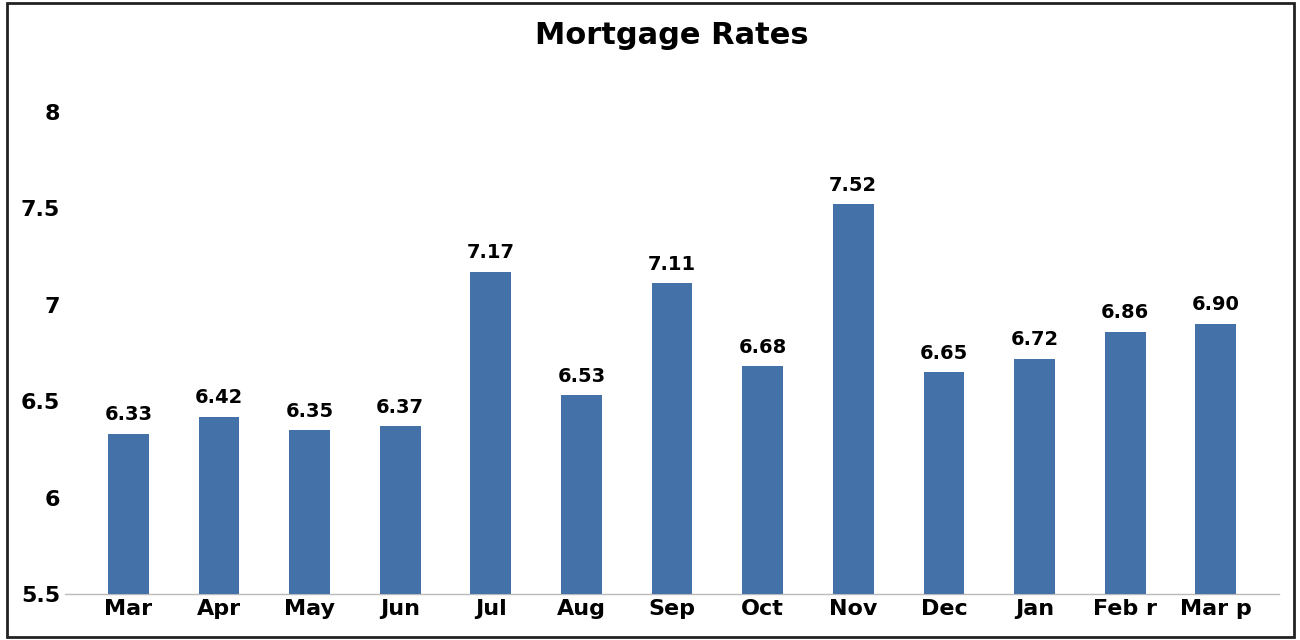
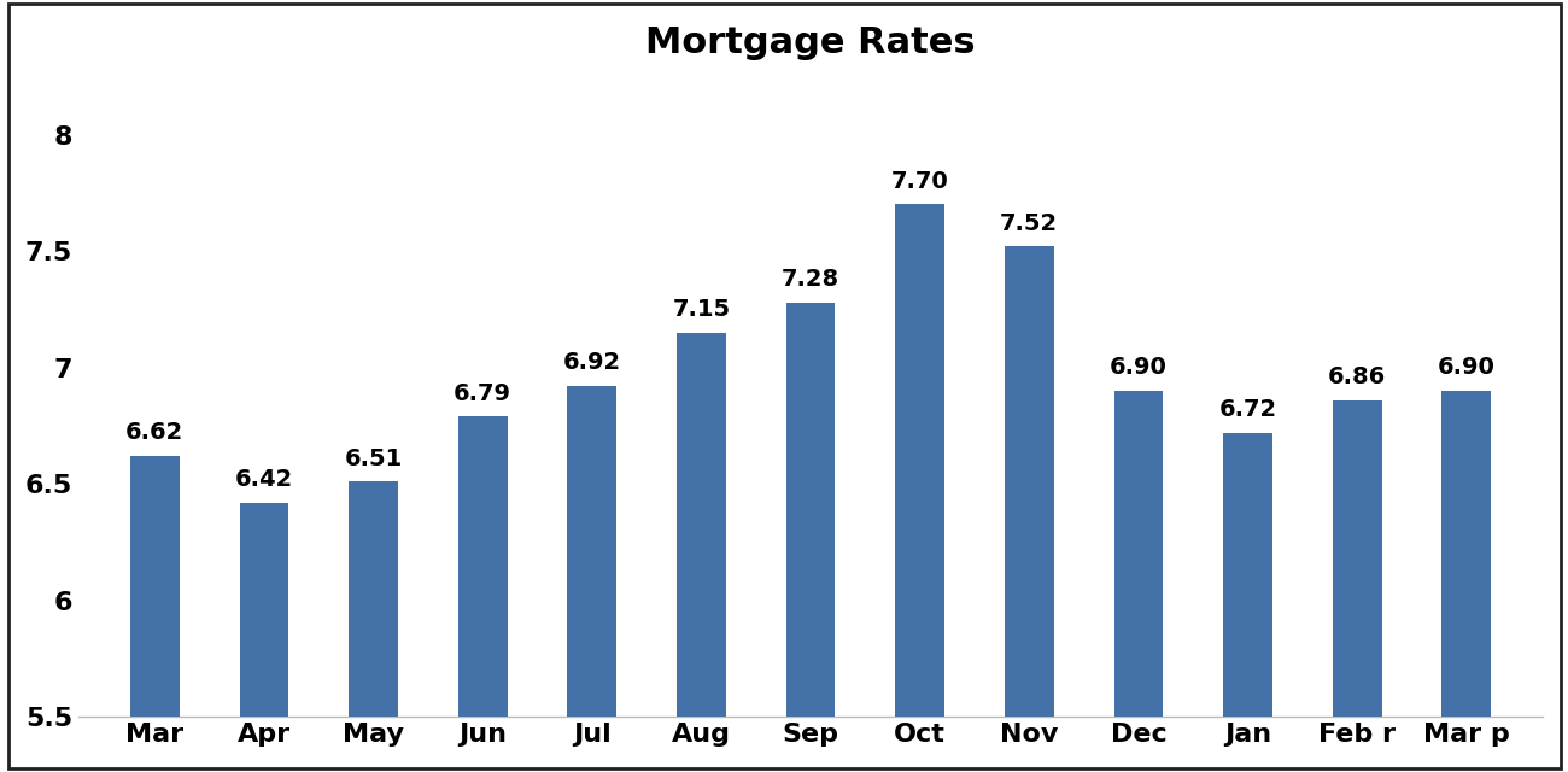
Mar: 6.33 -> 6.62
May: 6.35 -> 6.51
Jun: 6.37 -> 6.79
Jul: 7.17 -> 6.92
Aug: 6.53 -> 7.15
Sep: 7.11 -> 7.28
Oct: 6.68 -> 7.70
Dec: 6.65 -> 6.90
